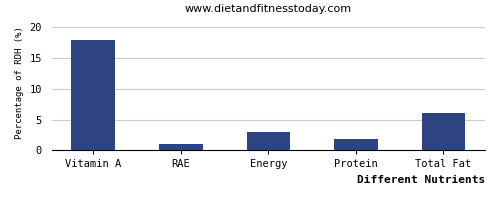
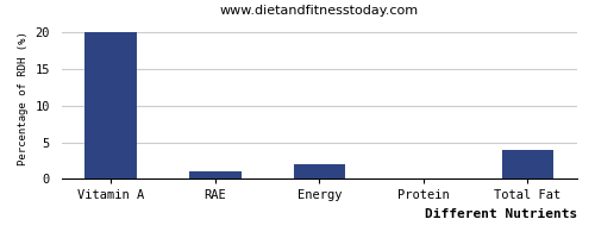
Vitamin A: 18.0 -> 20.0
Energy: 3.0 -> 2.0
Protein: 1.8 -> 0.1
Total Fat: 6.0 -> 4.0
